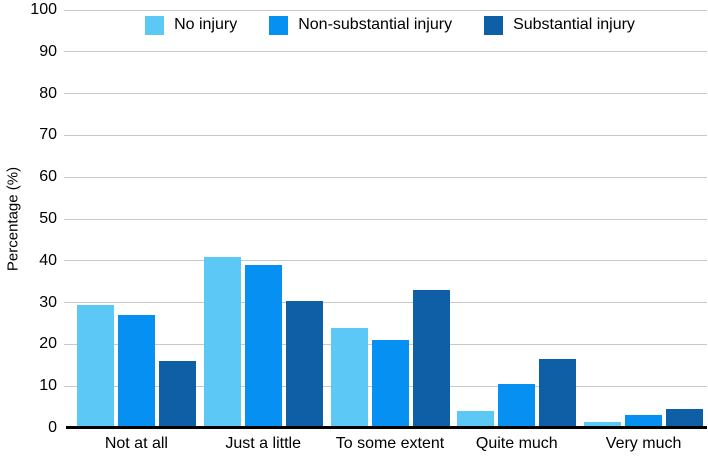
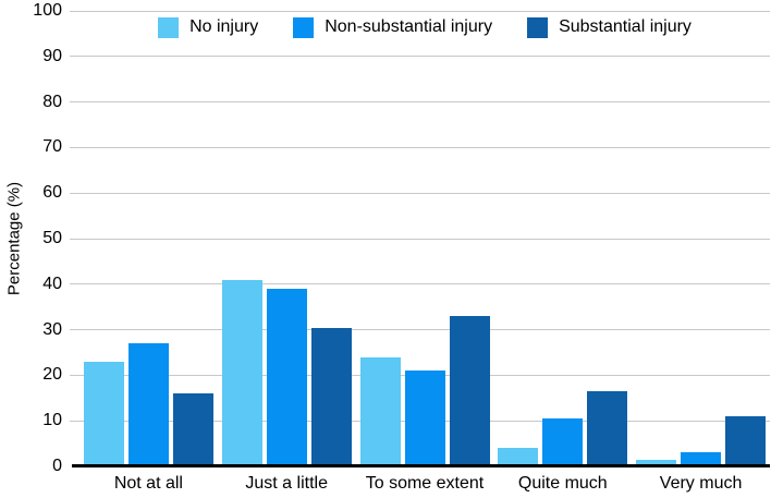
No injury/Not at all: 30 -> 23
Substantial injury/Very much: 4 -> 11
